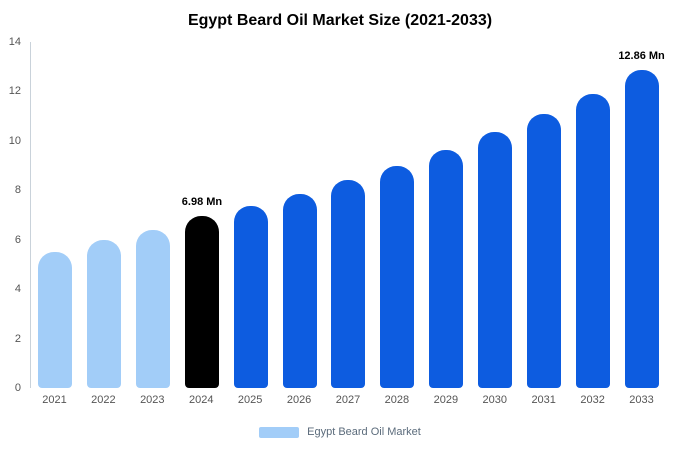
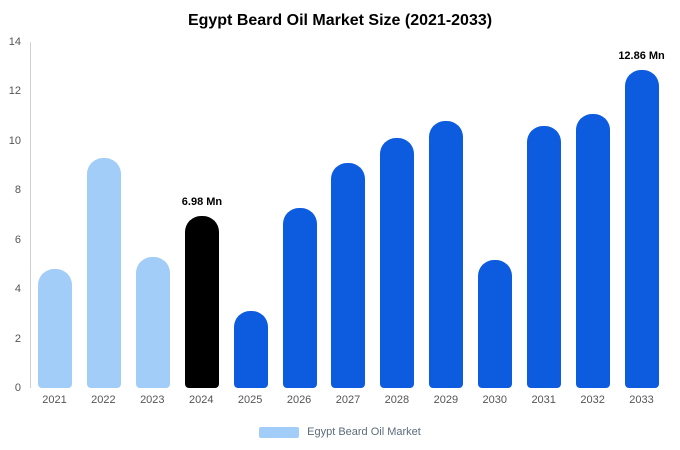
2021: 5.5 -> 4.8
2022: 6.0 -> 9.3
2023: 6.4 -> 5.3
2025: 7.3 -> 3.1
2026: 7.8 -> 7.3
2027: 8.4 -> 9.1
2028: 9.0 -> 10.1
2029: 9.7 -> 10.8
2030: 10.3 -> 5.2
2031: 11.1 -> 10.6
2032: 11.9 -> 11.1
